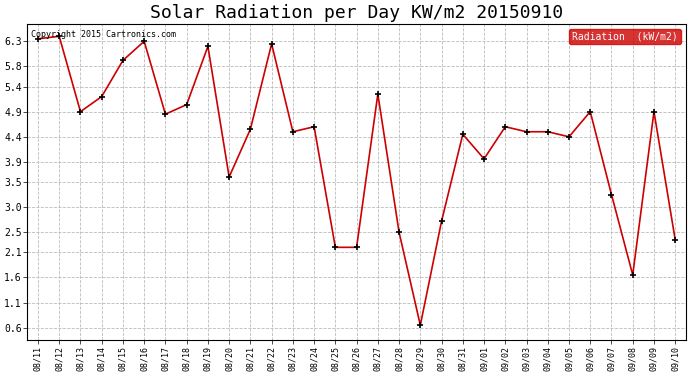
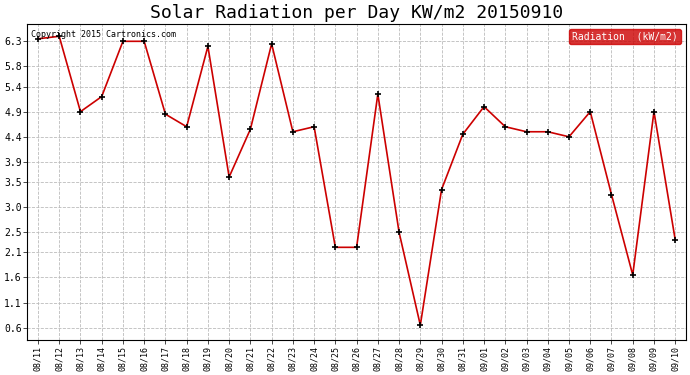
08/15: 5.92 -> 6.30
08/18: 5.04 -> 4.60
08/30: 2.72 -> 3.35
09/01: 3.96 -> 5.00
